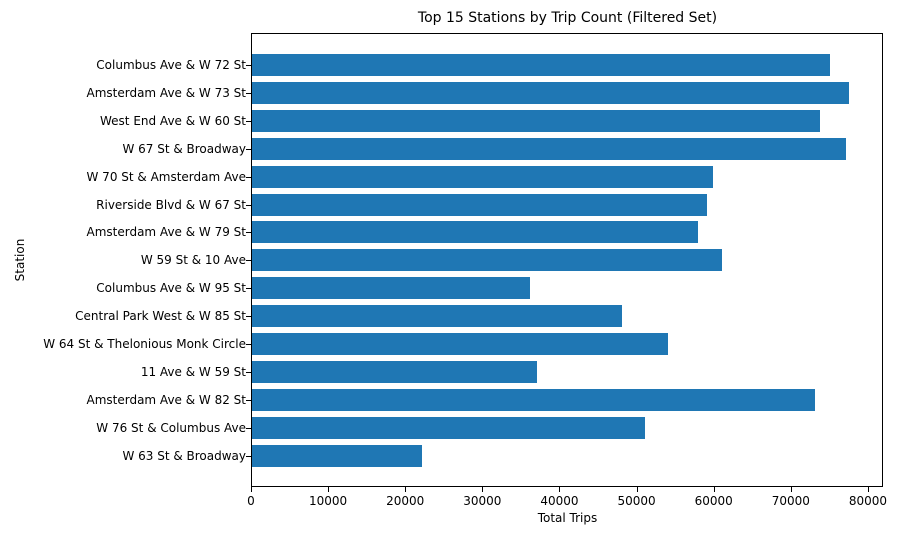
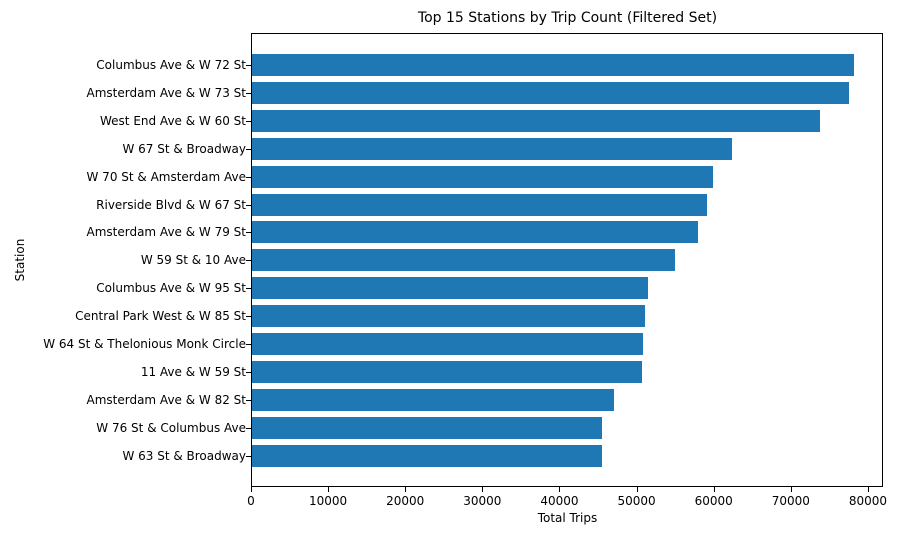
Columbus Ave & W 72 St: 75000 -> 78000
W 67 St & Broadway: 77000 -> 62000
W 59 St & 10 Ave: 61000 -> 55000
Columbus Ave & W 95 St: 36000 -> 51000
Central Park West & W 85 St: 48000 -> 51000
W 64 St & Thelonious Monk Circle: 54000 -> 51000
11 Ave & W 59 St: 37000 -> 51000
Amsterdam Ave & W 82 St: 73000 -> 47000
W 76 St & Columbus Ave: 51000 -> 45000
W 63 St & Broadway: 22000 -> 45000
